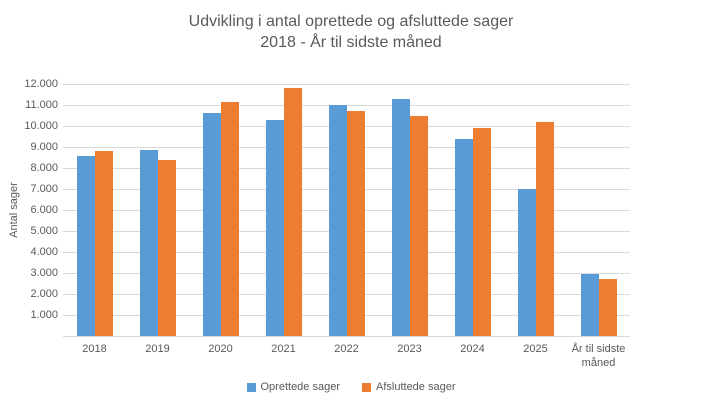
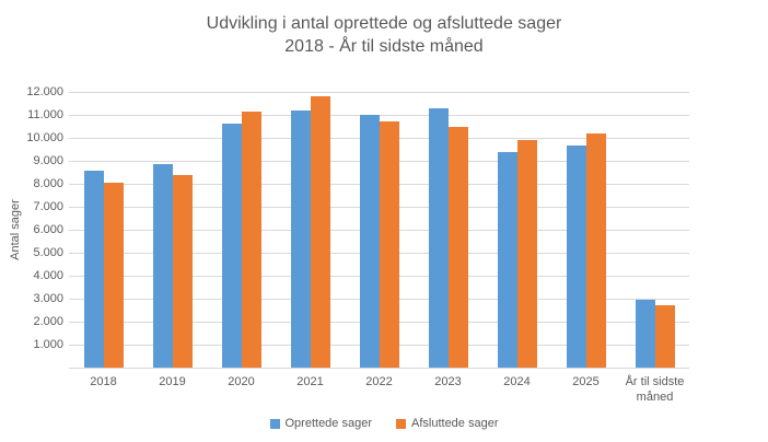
Afsluttede sager/2018: 8800 -> 8000
Oprettede sager/2021: 10300 -> 11200
Oprettede sager/2025: 7000 -> 9600
